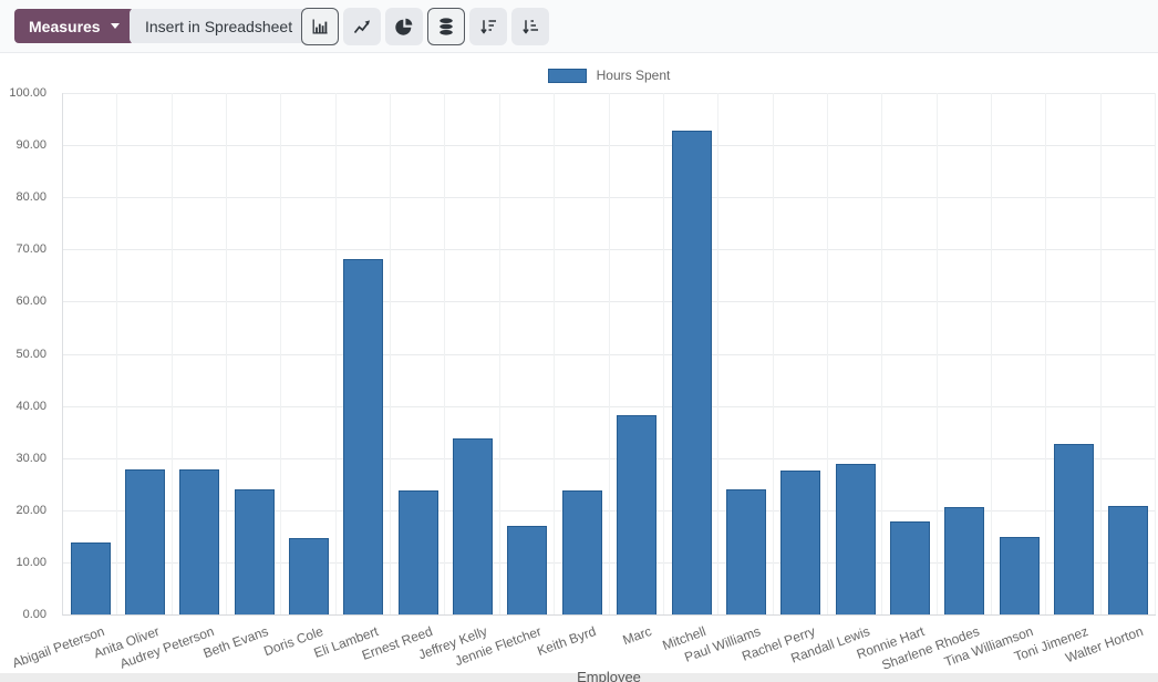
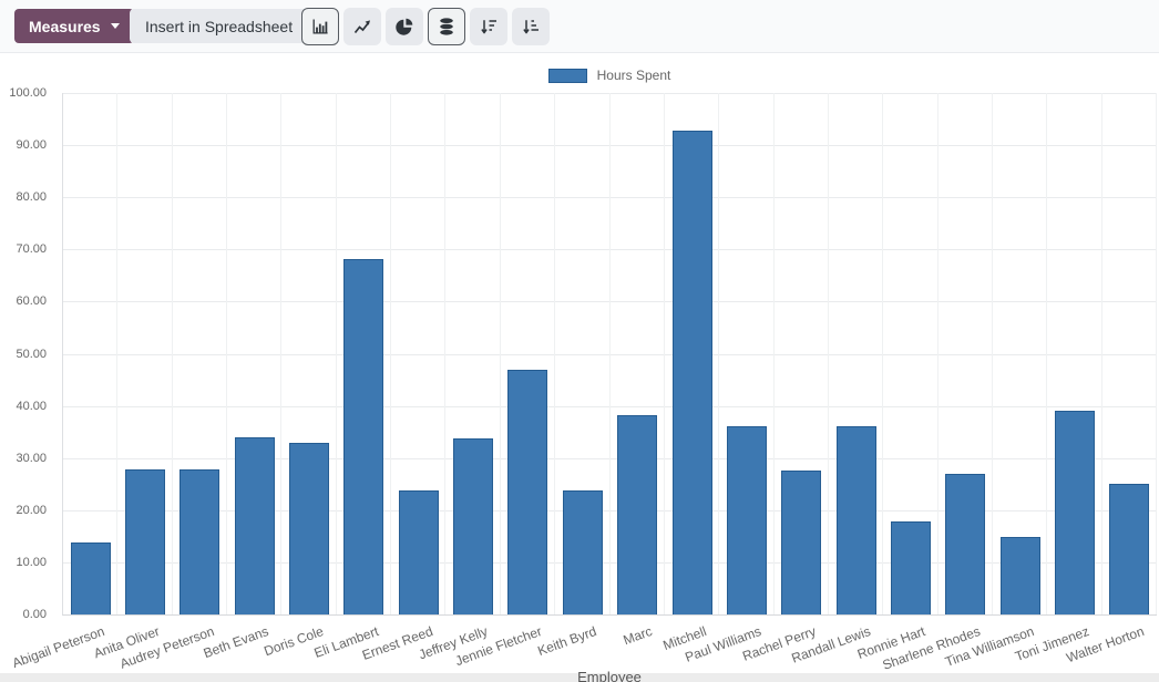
Beth Evans: 24 -> 34
Doris Cole: 15 -> 33
Jennie Fletcher: 17 -> 47
Paul Williams: 24 -> 36
Randall Lewis: 29 -> 36
Sharlene Rhodes: 21 -> 27
Toni Jimenez: 33 -> 39
Walter Horton: 21 -> 25
